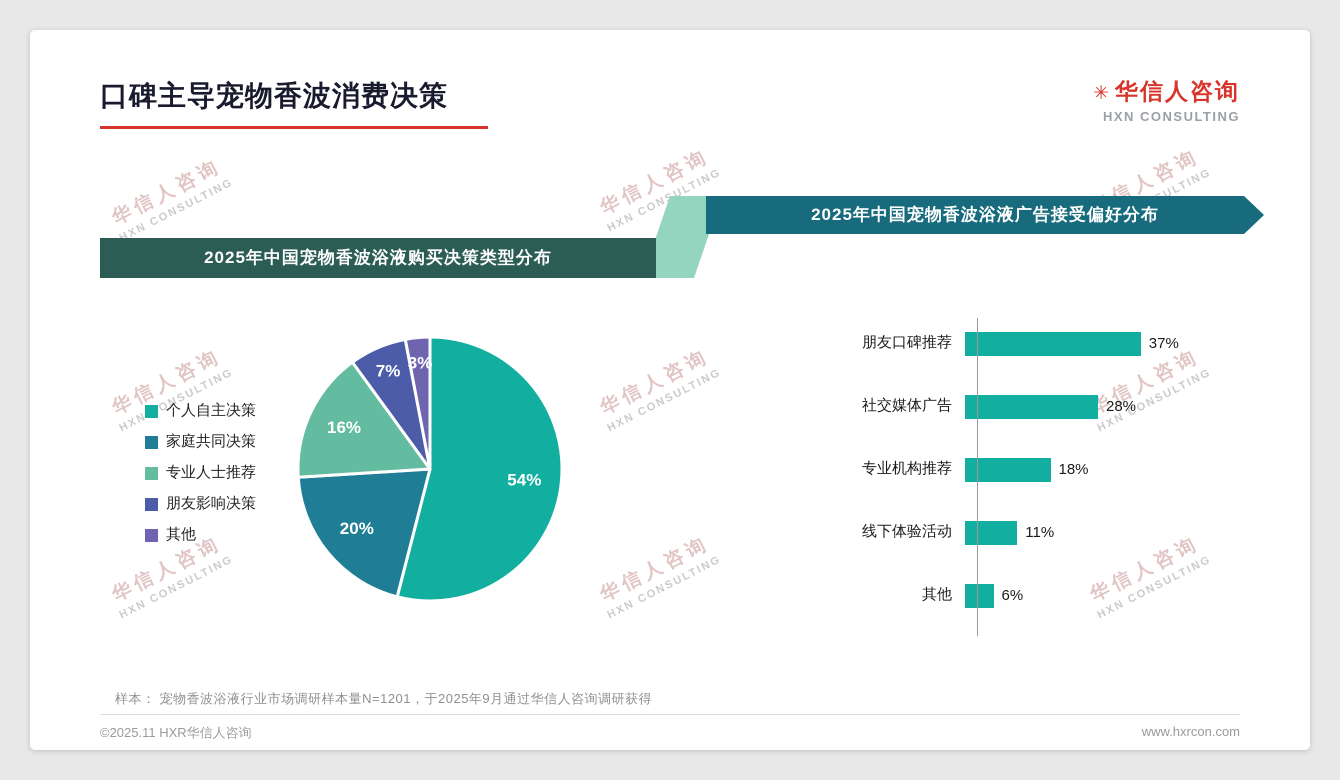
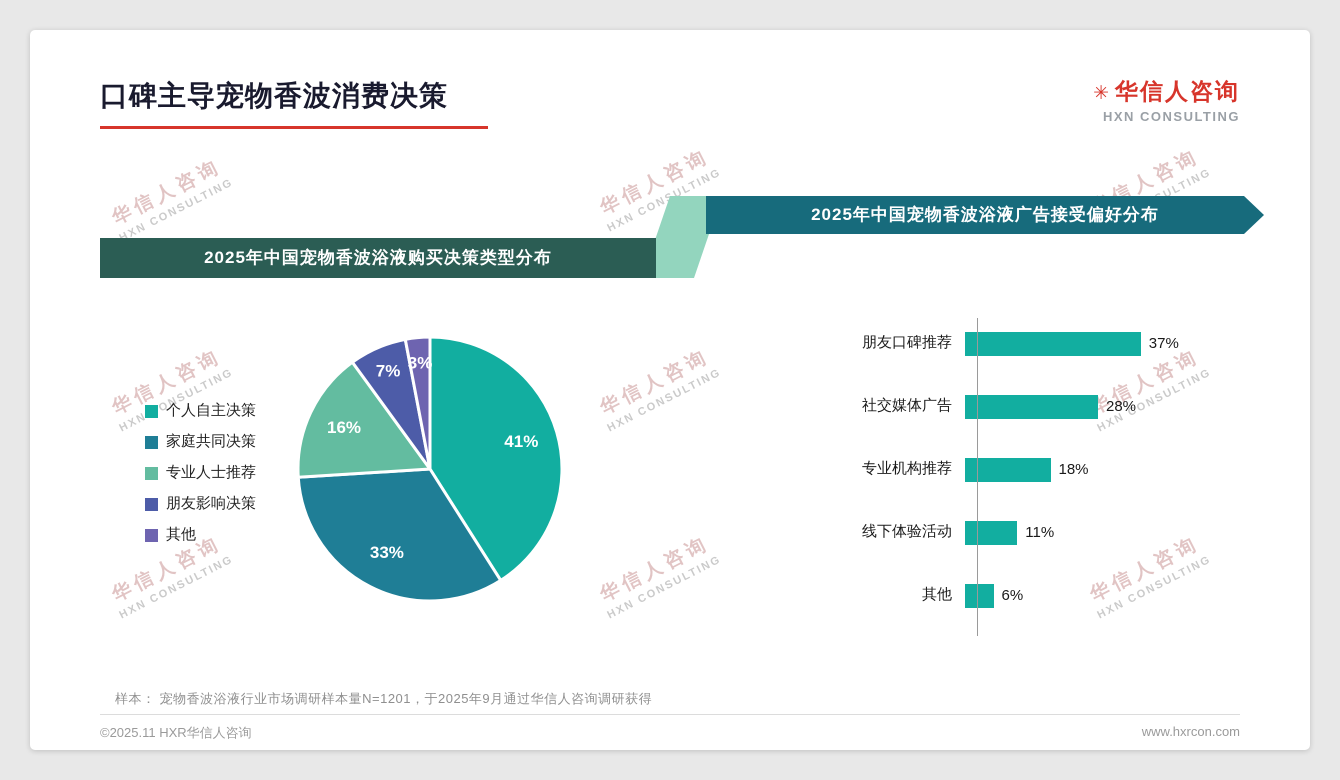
2025年中国宠物香波浴液购买决策类型分布/个人自主决策: 54% -> 41%
2025年中国宠物香波浴液购买决策类型分布/家庭共同决策: 20% -> 33%
